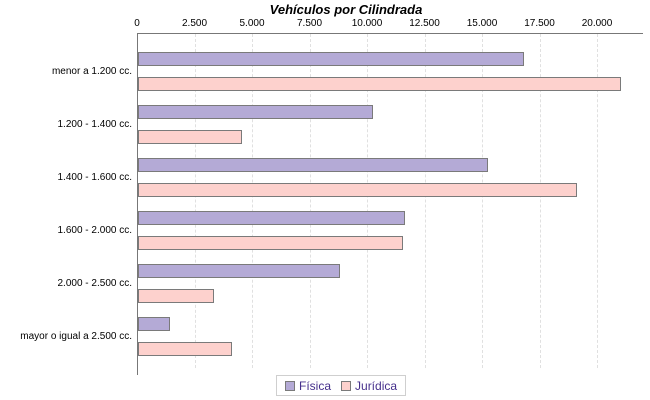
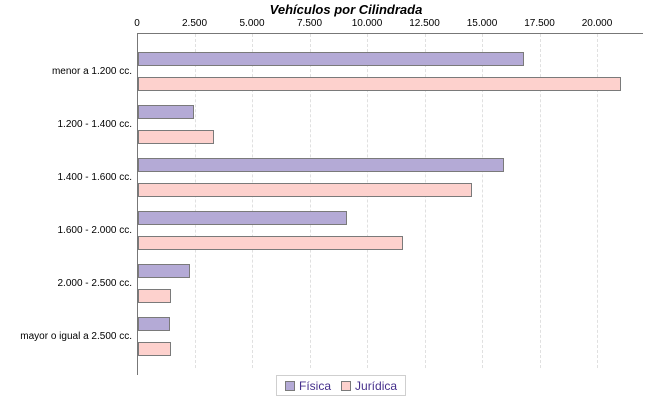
Física/1.200 - 1.400 cc.: 10200 -> 2400
Jurídica/1.200 - 1.400 cc.: 4500 -> 3300
Física/1.400 - 1.600 cc.: 15200 -> 15900
Jurídica/1.400 - 1.600 cc.: 19100 -> 14500
Física/1.600 - 2.000 cc.: 11600 -> 9100
Física/2.000 - 2.500 cc.: 8800 -> 2200
Jurídica/2.000 - 2.500 cc.: 3300 -> 1400
Jurídica/mayor o igual a 2.500 cc.: 4100 -> 1400
